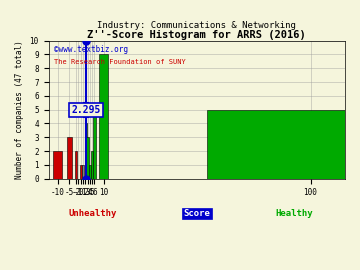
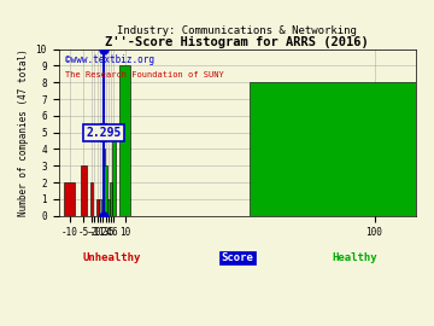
100: 5 -> 8
